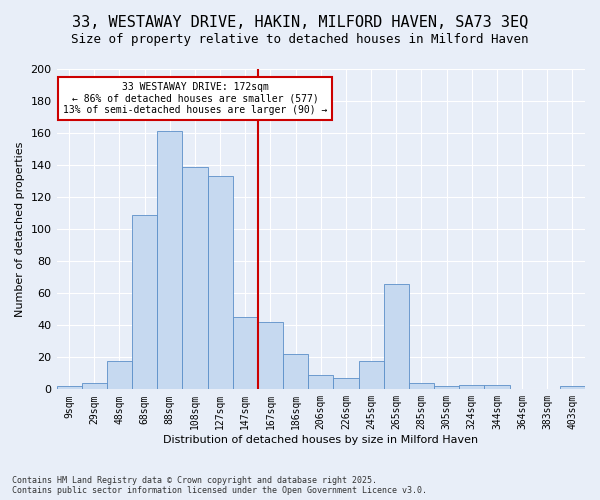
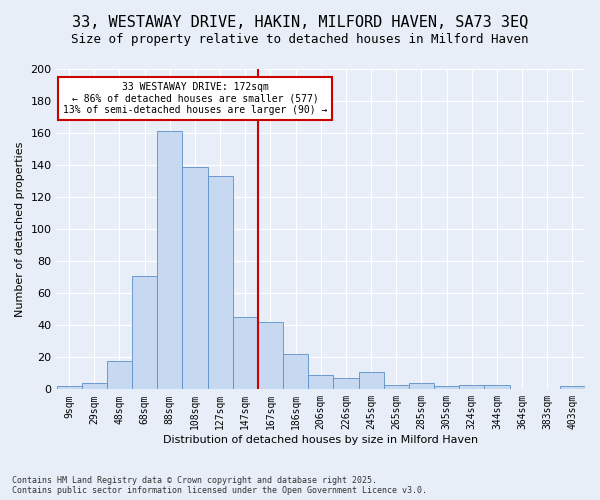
68sqm: 109 -> 71
245sqm: 18 -> 11
265sqm: 66 -> 3
